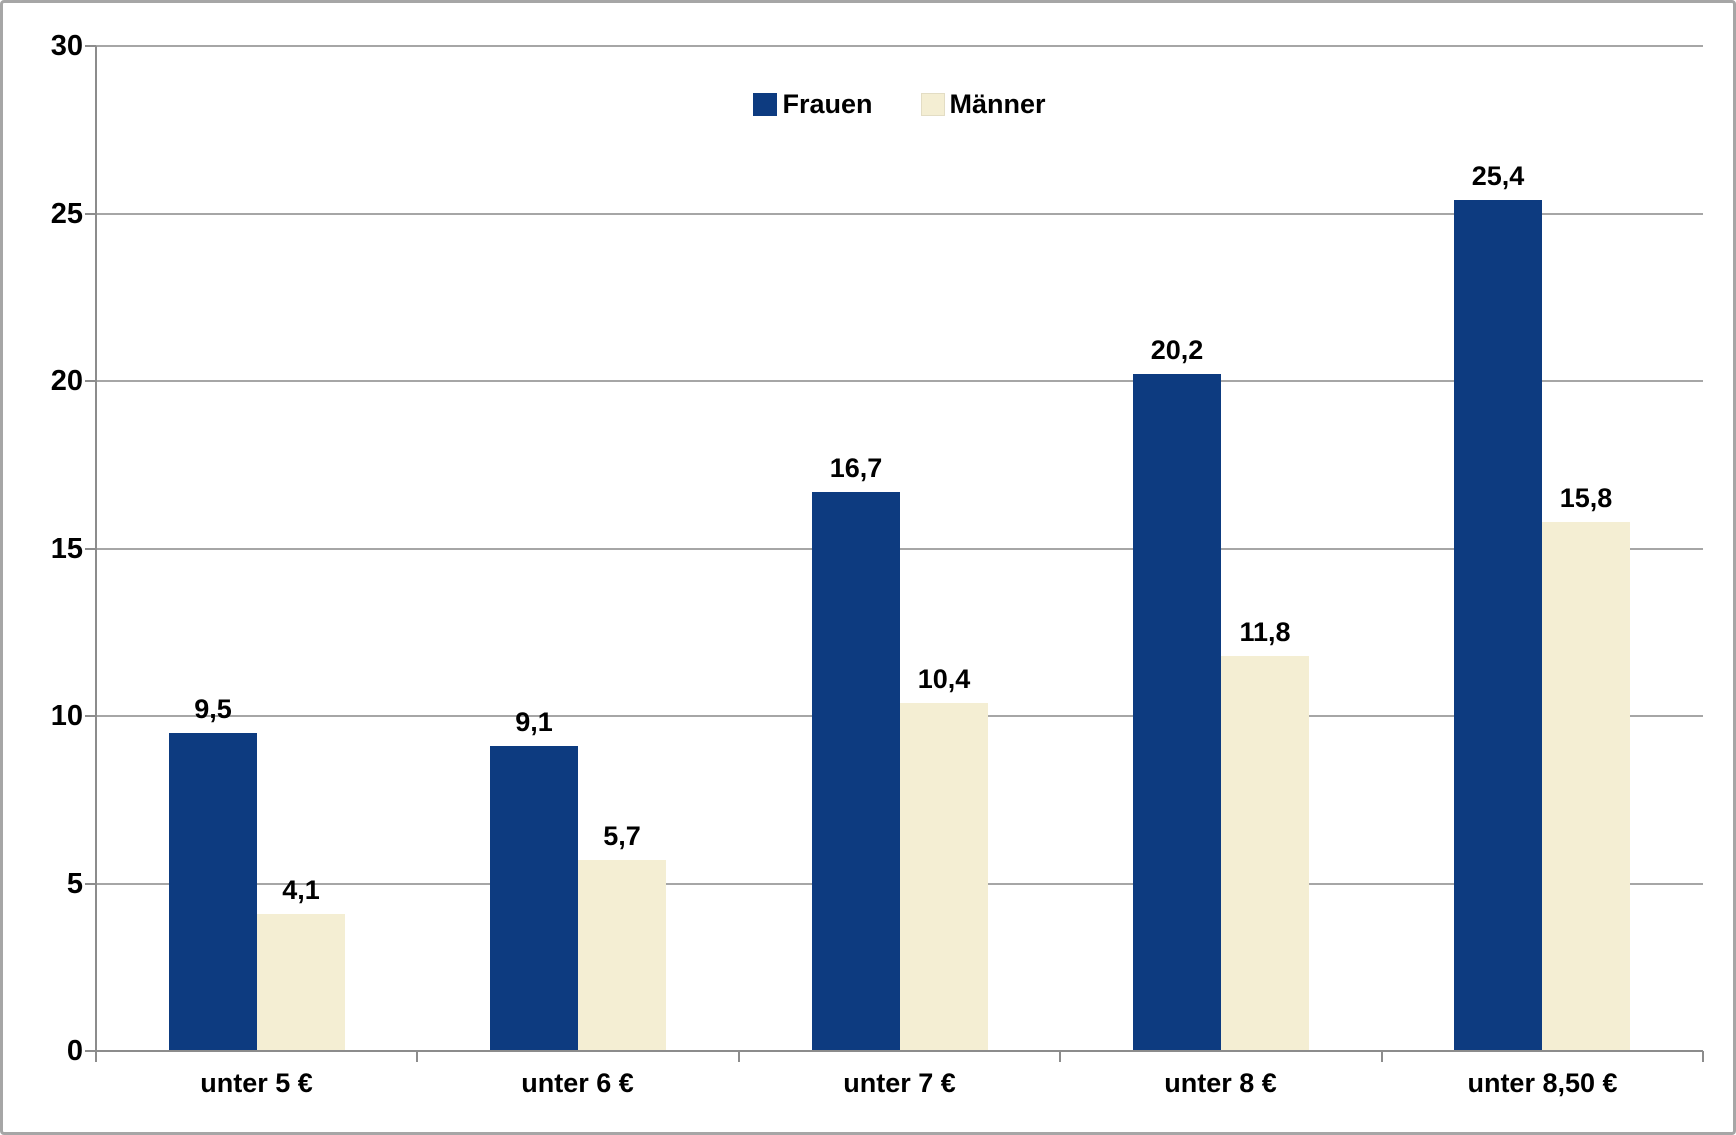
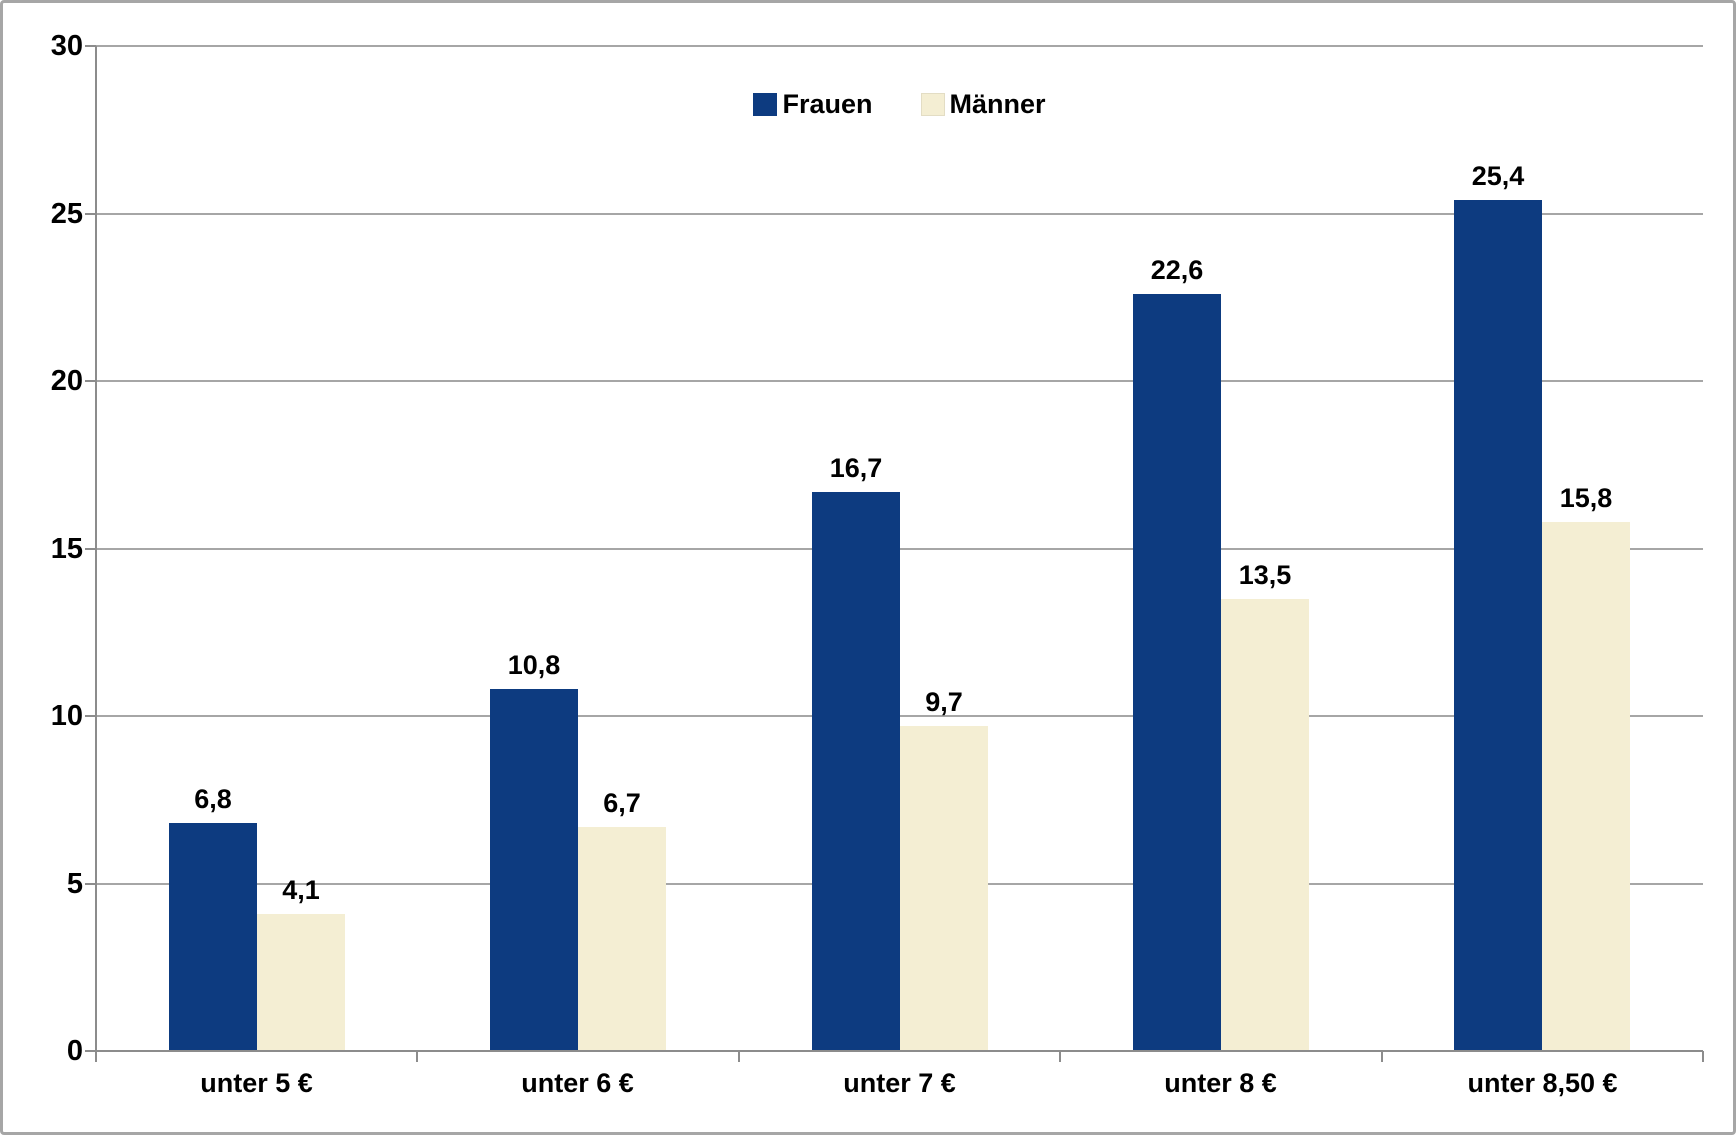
Frauen/unter 5 €: 9,5 -> 6,8
Frauen/unter 6 €: 9,1 -> 10,8
Männer/unter 6 €: 5,7 -> 6,7
Männer/unter 7 €: 10,4 -> 9,7
Frauen/unter 8 €: 20,2 -> 22,6
Männer/unter 8 €: 11,8 -> 13,5
